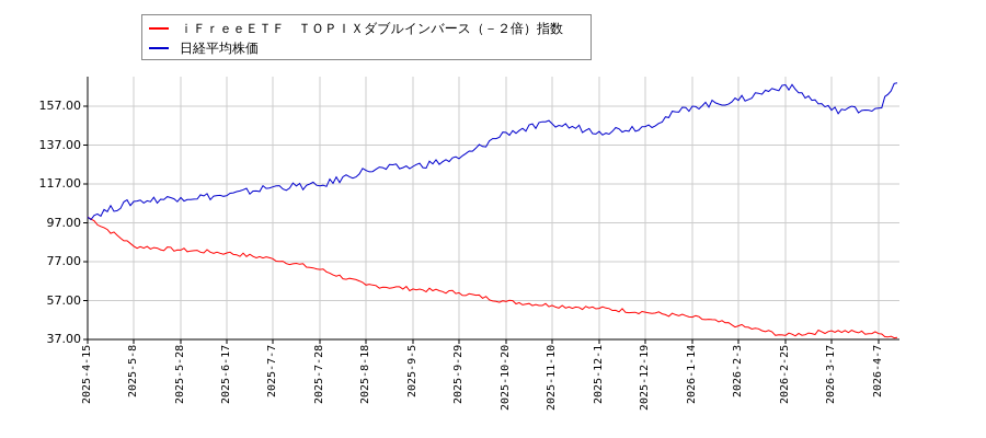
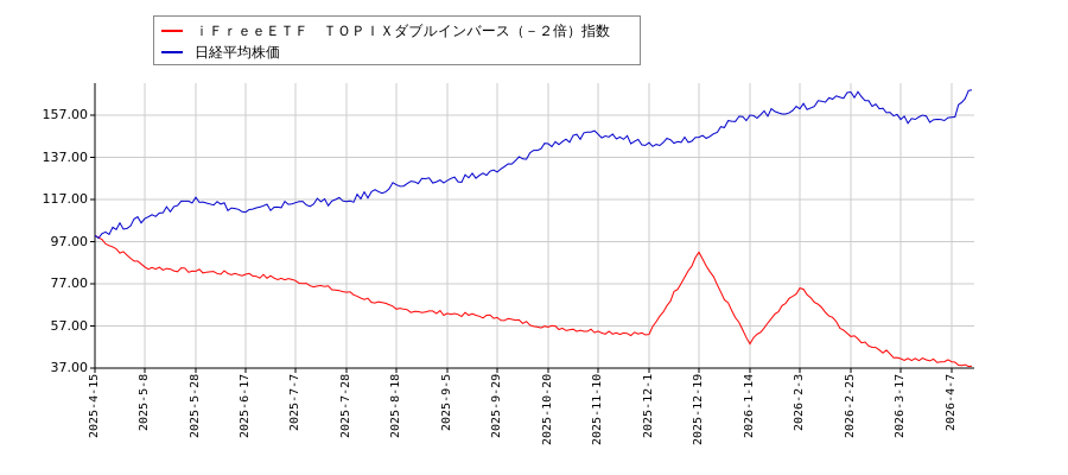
日経平均株価/2025-5-28: 110 -> 118
ｉＦｒｅｅＥＴＦ ＴＯＰＩＸダブルインバース（－２倍）指数/2025-12-19: 51 -> 92
ｉＦｒｅｅＥＴＦ ＴＯＰＩＸダブルインバース（－２倍）指数/2026-2-3: 44 -> 75
ｉＦｒｅｅＥＴＦ ＴＯＰＩＸダブルインバース（－２倍）指数/2026-2-25: 39 -> 52
